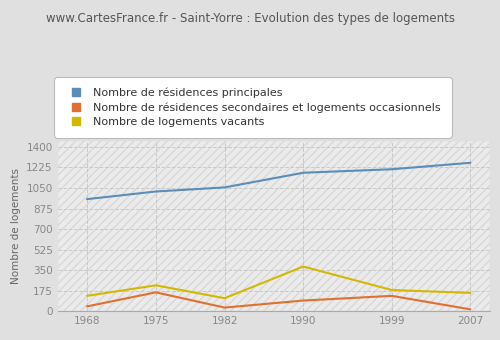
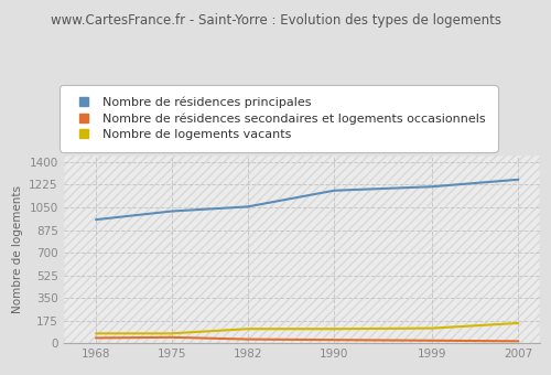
Nombre de logements vacants/1968: 130 -> 80
Nombre de résidences secondaires et logements occasionnels/1975: 160 -> 40
Nombre de logements vacants/1975: 220 -> 80
Nombre de résidences secondaires et logements occasionnels/1990: 90 -> 20
Nombre de logements vacants/1990: 380 -> 110
Nombre de résidences secondaires et logements occasionnels/1999: 130 -> 20
Nombre de logements vacants/1999: 180 -> 120
